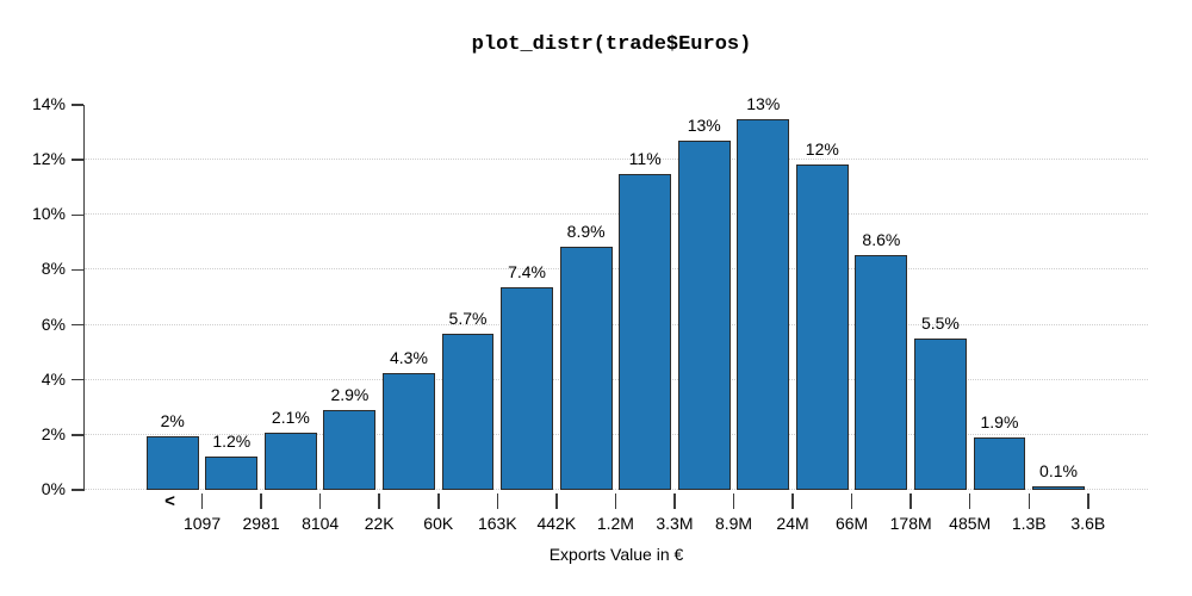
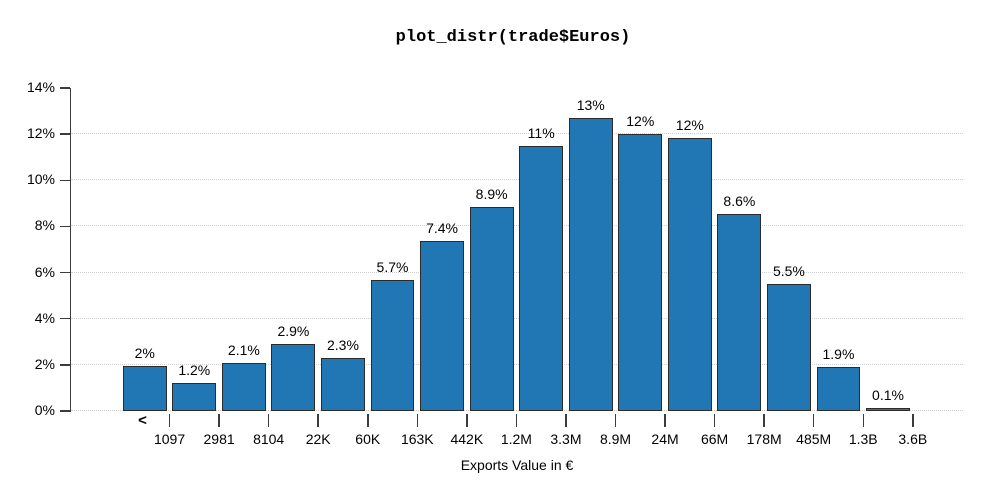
60K: 4.3% -> 2.3%
24M: 13% -> 12%
